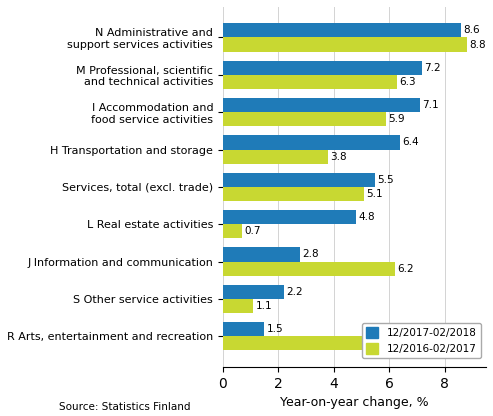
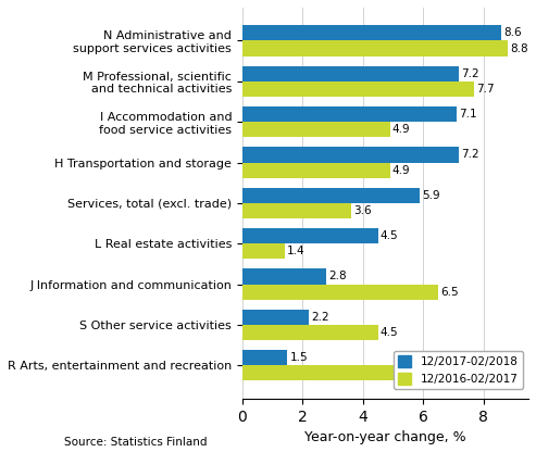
12/2016-02/2017/M Professional, scientific and technical activities: 6.3 -> 7.7
12/2016-02/2017/I Accommodation and food service activities: 5.9 -> 4.9
12/2017-02/2018/H Transportation and storage: 6.4 -> 7.2
12/2016-02/2017/H Transportation and storage: 3.8 -> 4.9
12/2017-02/2018/Services, total (excl. trade): 5.5 -> 5.9
12/2016-02/2017/Services, total (excl. trade): 5.1 -> 3.6
12/2017-02/2018/L Real estate activities: 4.8 -> 4.5
12/2016-02/2017/L Real estate activities: 0.7 -> 1.4
12/2016-02/2017/J Information and communication: 6.2 -> 6.5
12/2016-02/2017/S Other service activities: 1.1 -> 4.5
